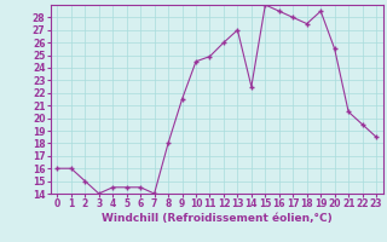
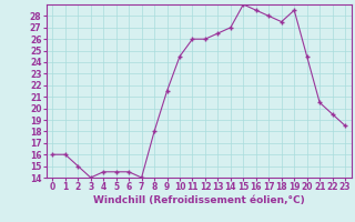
11: 24.9 -> 26.0
13: 27.0 -> 26.5
14: 22.5 -> 27.0
20: 25.5 -> 24.5
